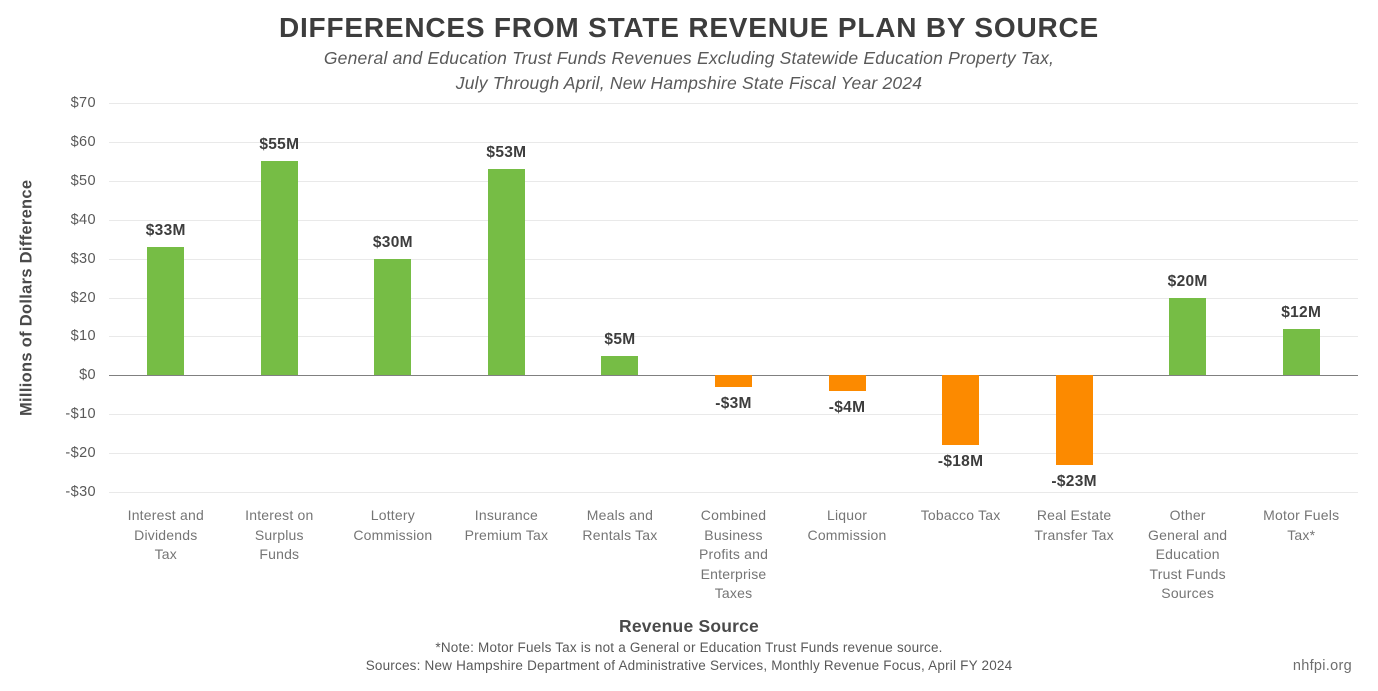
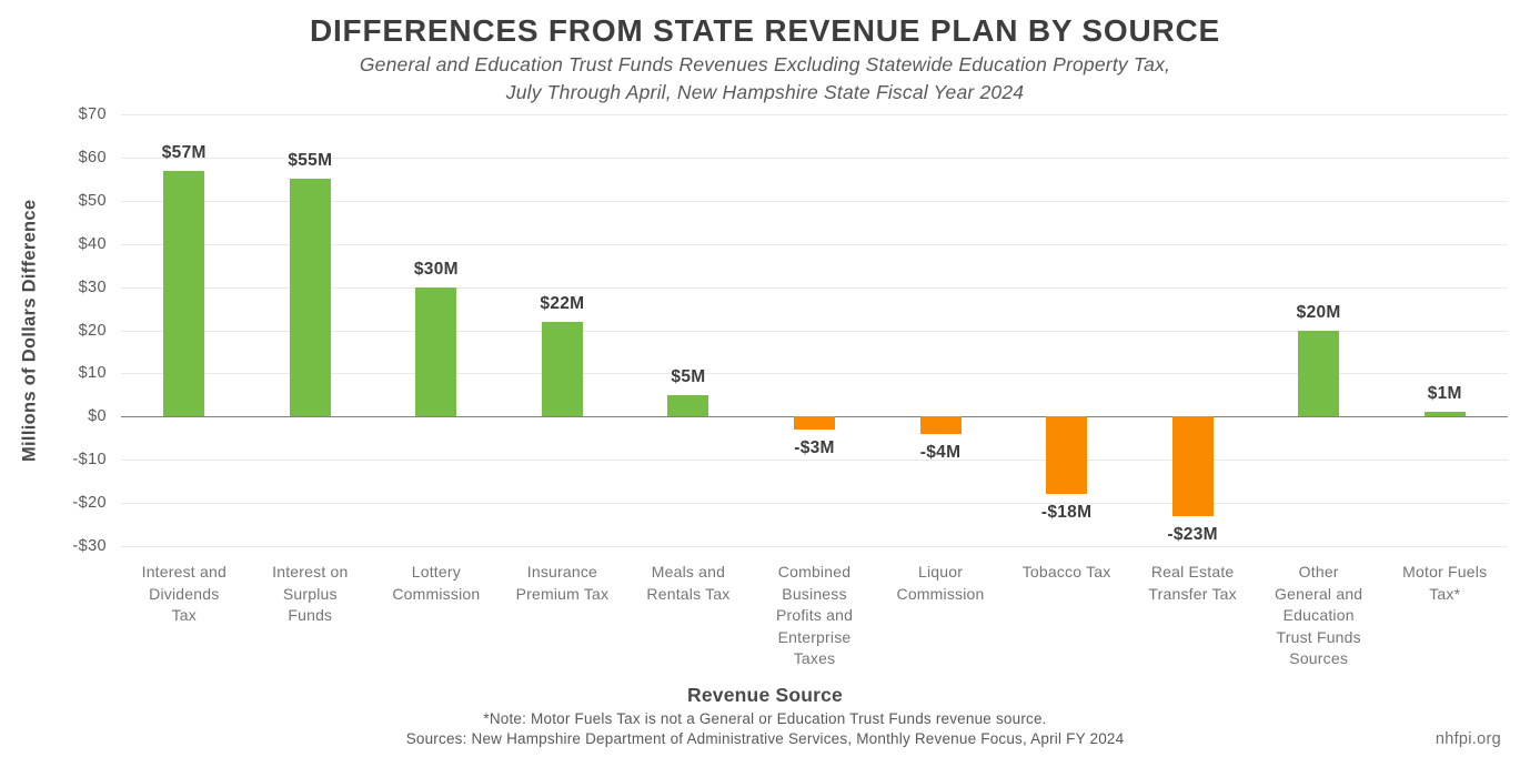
Interest and Dividends Tax: $33M -> $57M
Insurance Premium Tax: $53M -> $22M
Motor Fuels Tax*: $12M -> $1M
